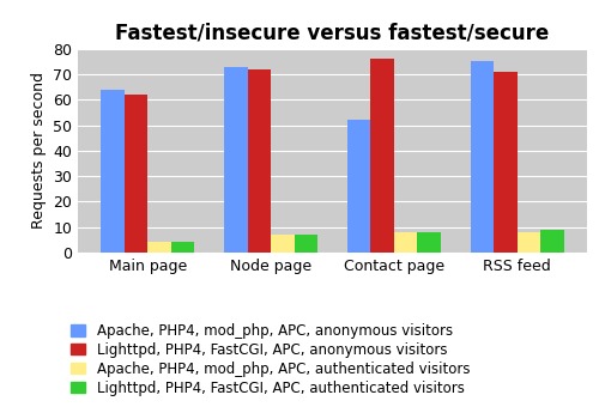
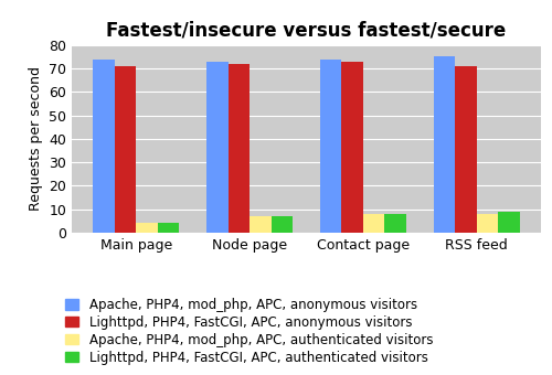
Apache, PHP4, mod_php, APC, anonymous visitors/Main page: 64 -> 74
Lighttpd, PHP4, FastCGI, APC, anonymous visitors/Main page: 62 -> 71
Apache, PHP4, mod_php, APC, anonymous visitors/Contact page: 52 -> 74
Lighttpd, PHP4, FastCGI, APC, anonymous visitors/Contact page: 76 -> 73
